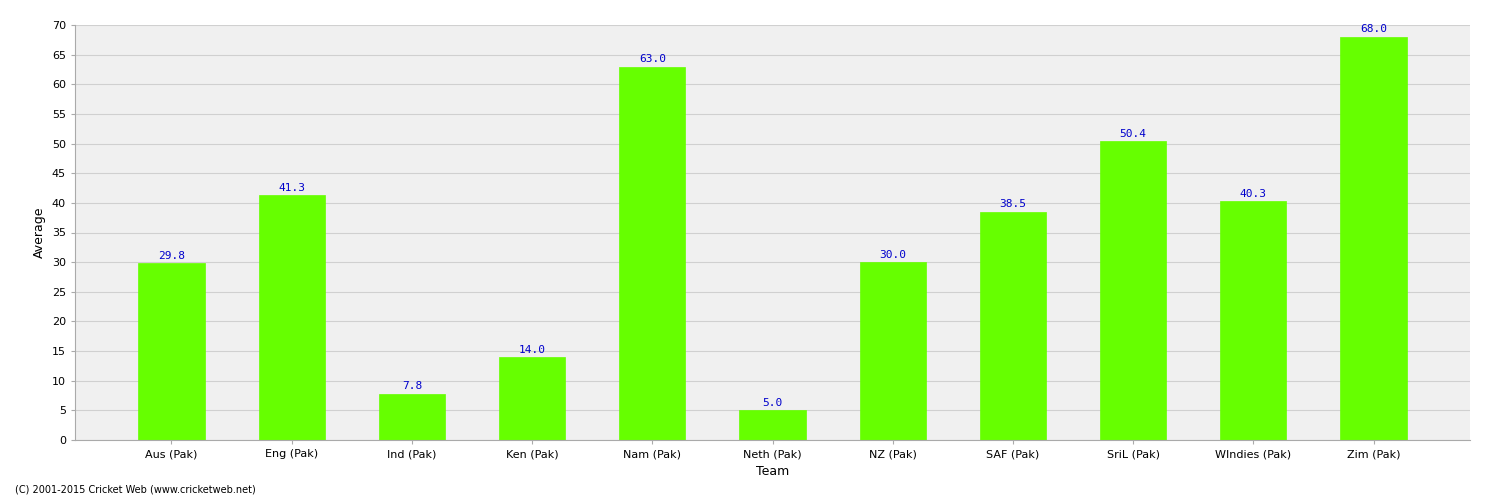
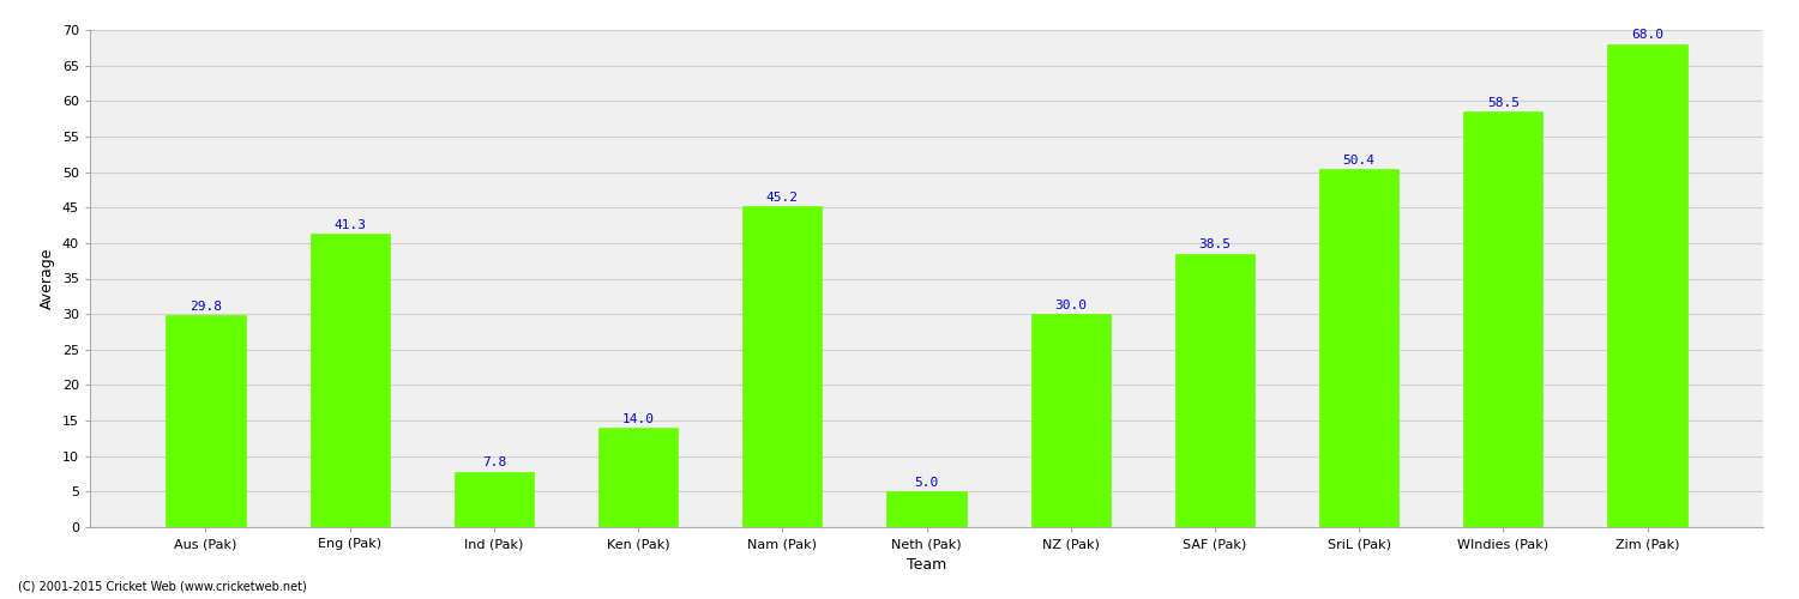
Nam (Pak): 63.0 -> 45.2
WIndies (Pak): 40.3 -> 58.5
